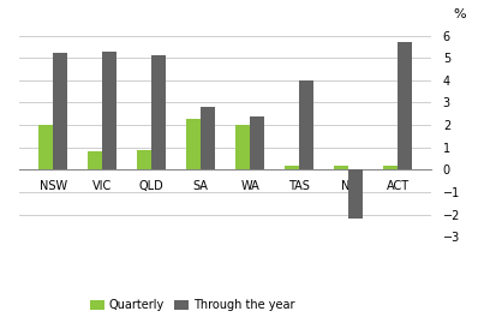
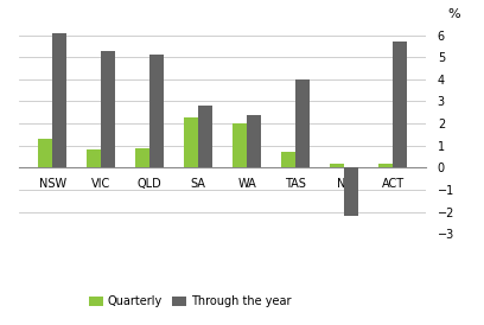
Quarterly/NSW: 2.0 -> 1.3
Through the year/NSW: 5.2 -> 6.1
Quarterly/TAS: 0.2 -> 0.7
